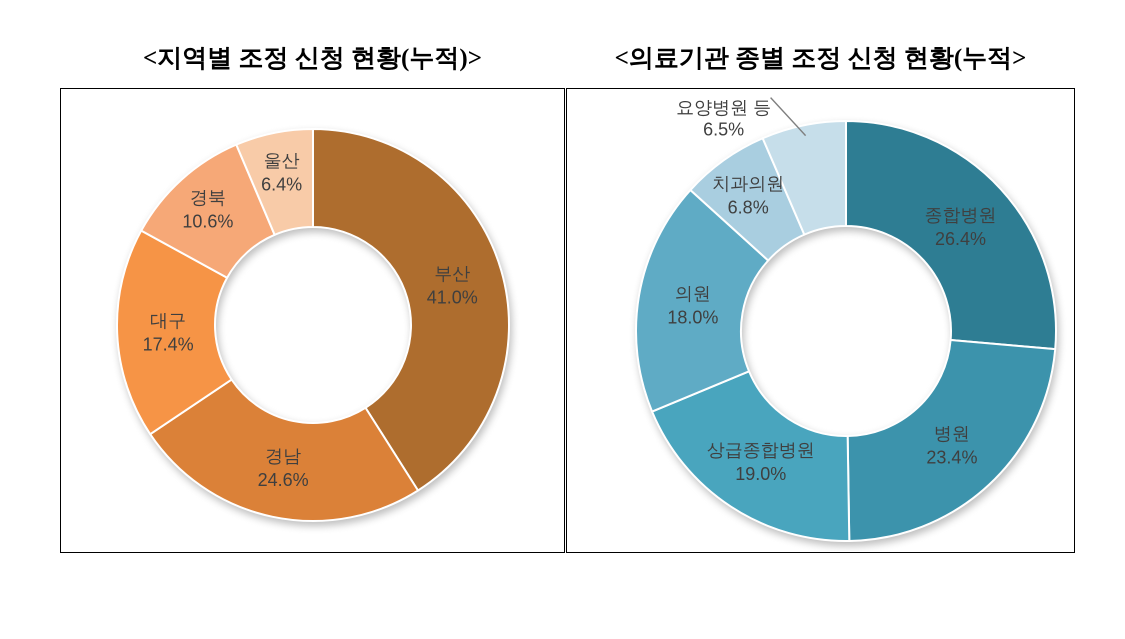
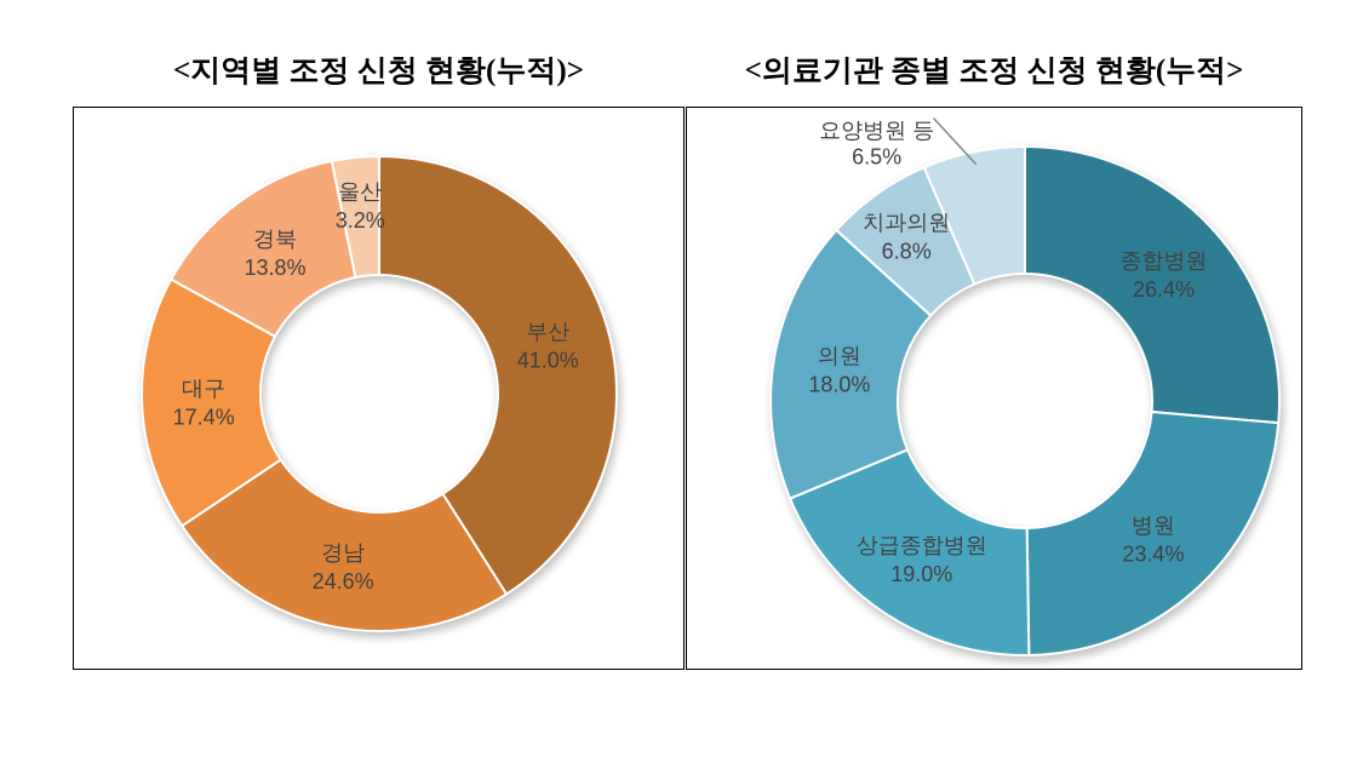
<지역별 조정 신청 현황(누적)>/경북: 10.6% -> 13.8%
<지역별 조정 신청 현황(누적)>/울산: 6.4% -> 3.2%
